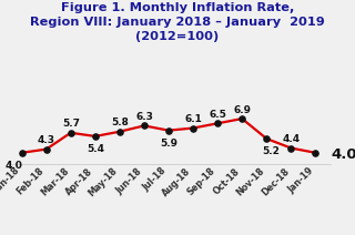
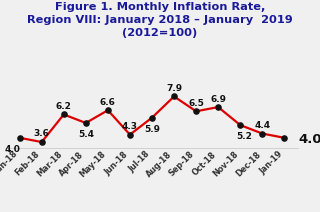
Feb-18: 4.3 -> 3.6
Mar-18: 5.7 -> 6.2
May-18: 5.8 -> 6.6
Jun-18: 6.3 -> 4.3
Aug-18: 6.1 -> 7.9
